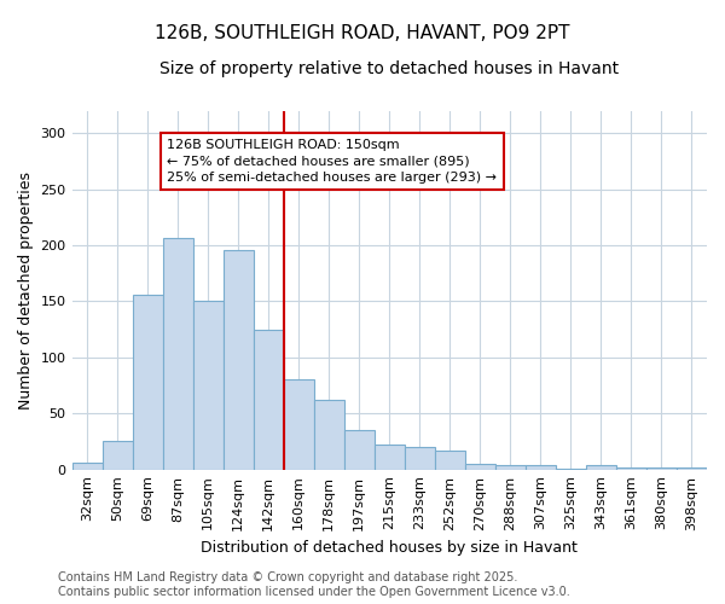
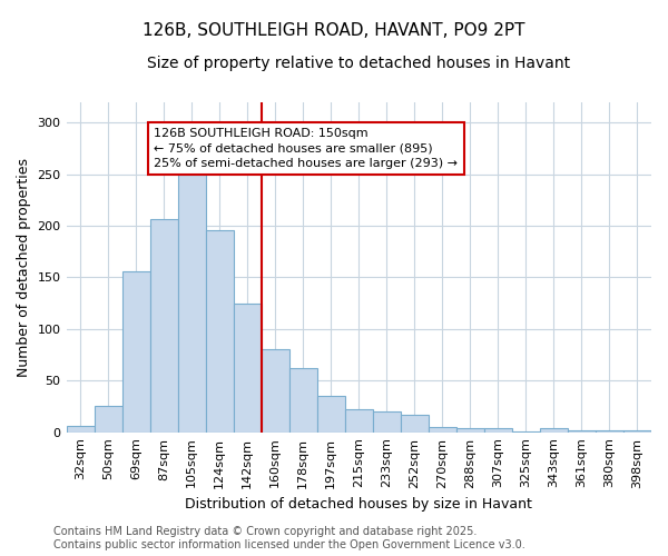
105sqm: 150 -> 250
